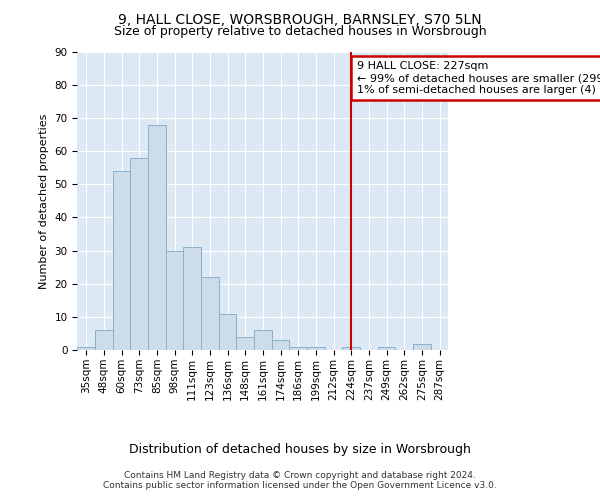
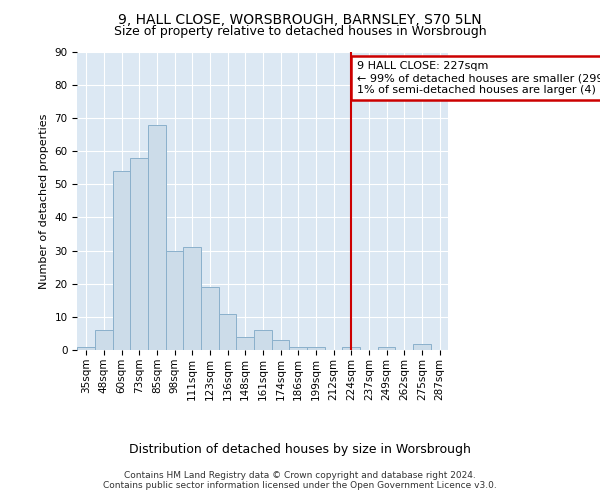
123sqm: 22 -> 19
